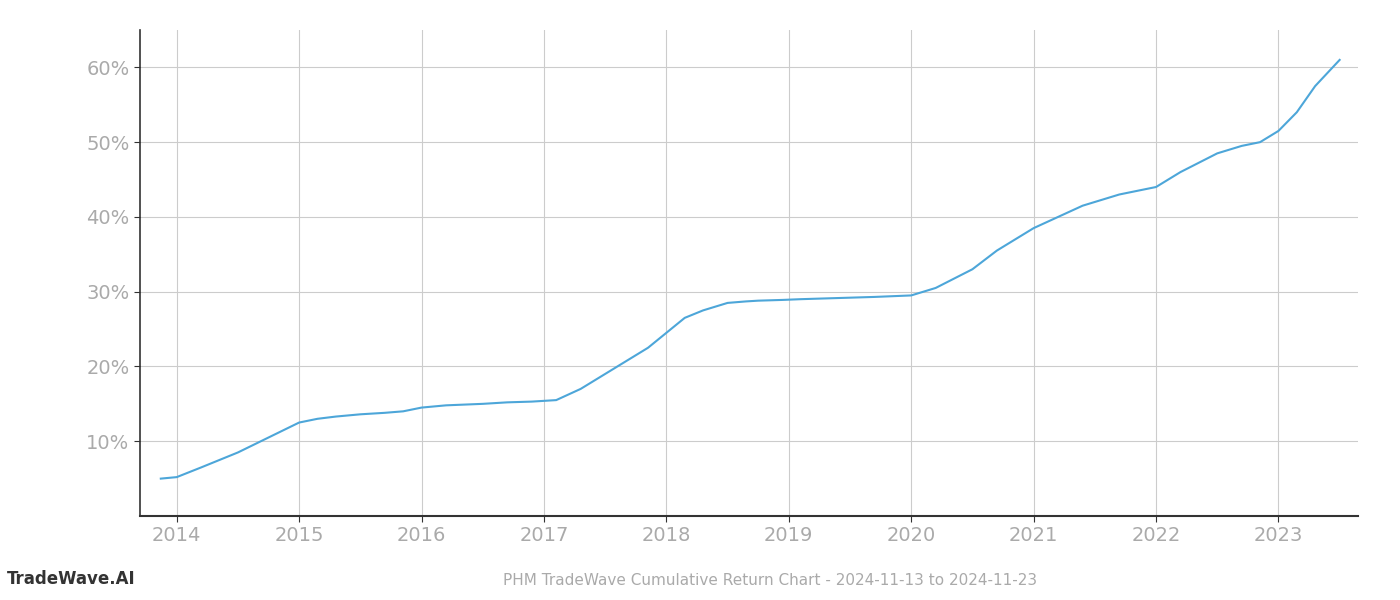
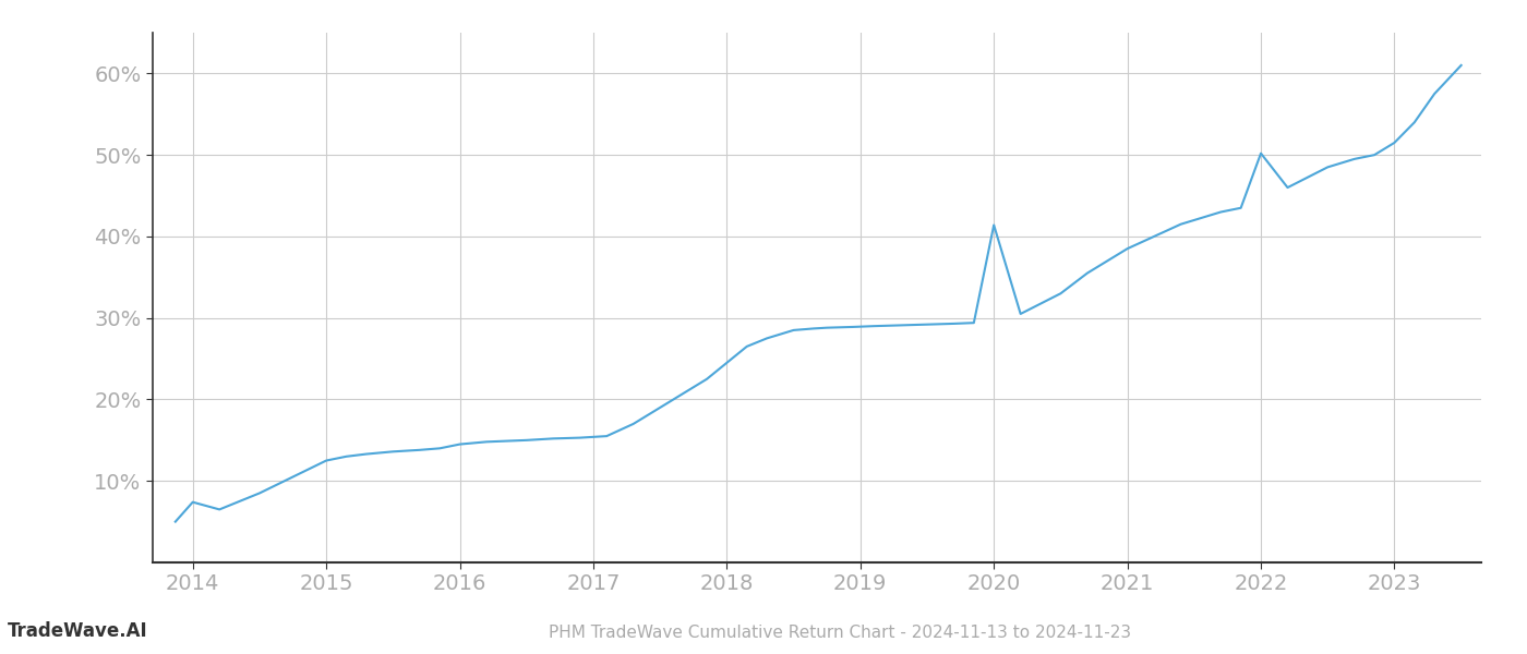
2014: 5.2% -> 7.4%
2020: 29.5% -> 41.4%
2022: 44.0% -> 50.2%
